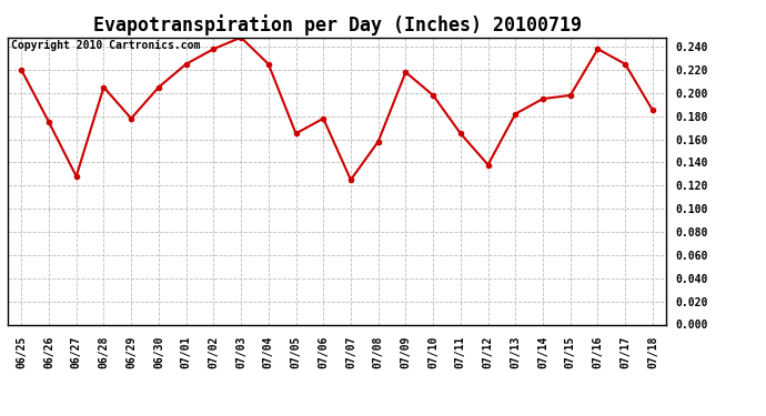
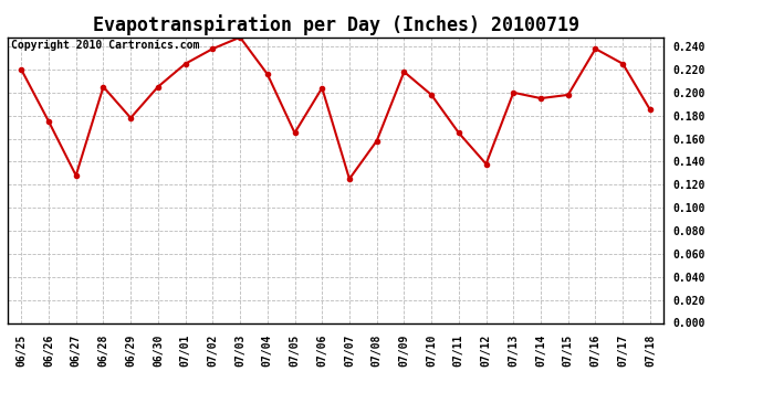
07/04: 0.225 -> 0.216
07/06: 0.178 -> 0.204
07/13: 0.182 -> 0.200
